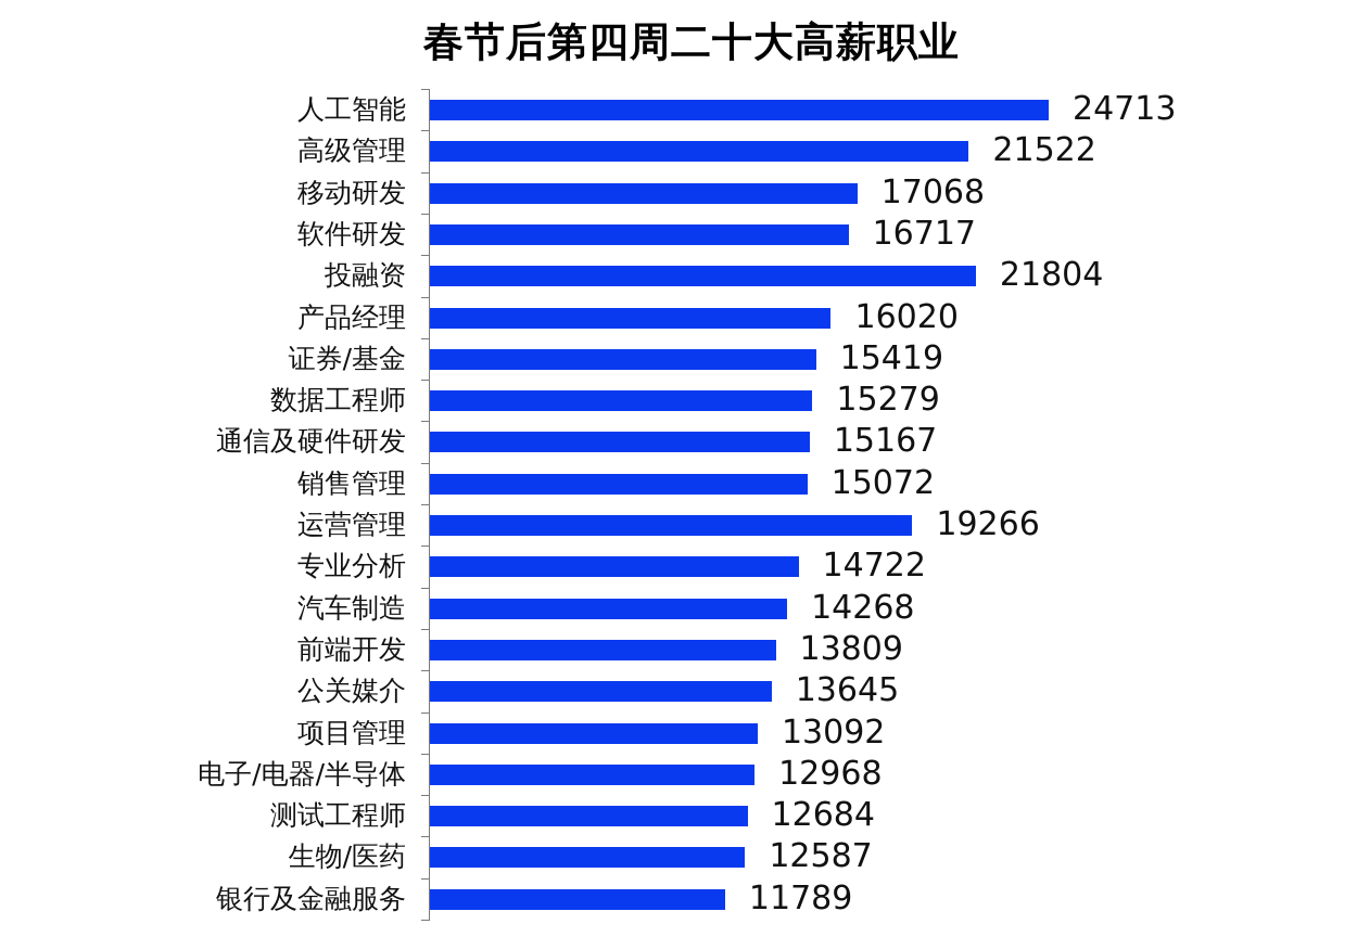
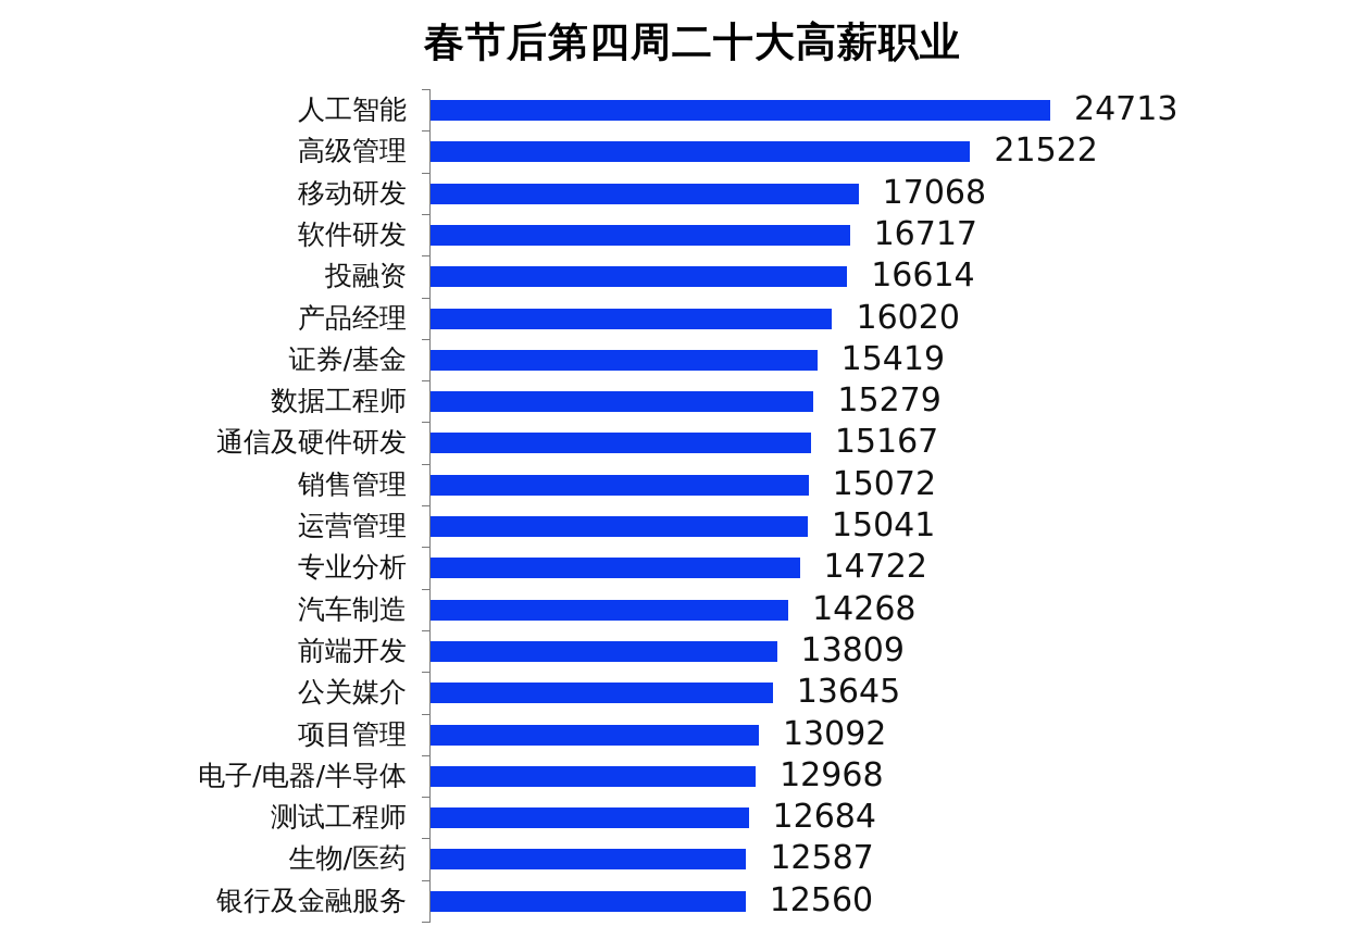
投融资: 21804 -> 16614
运营管理: 19266 -> 15041
银行及金融服务: 11789 -> 12560
